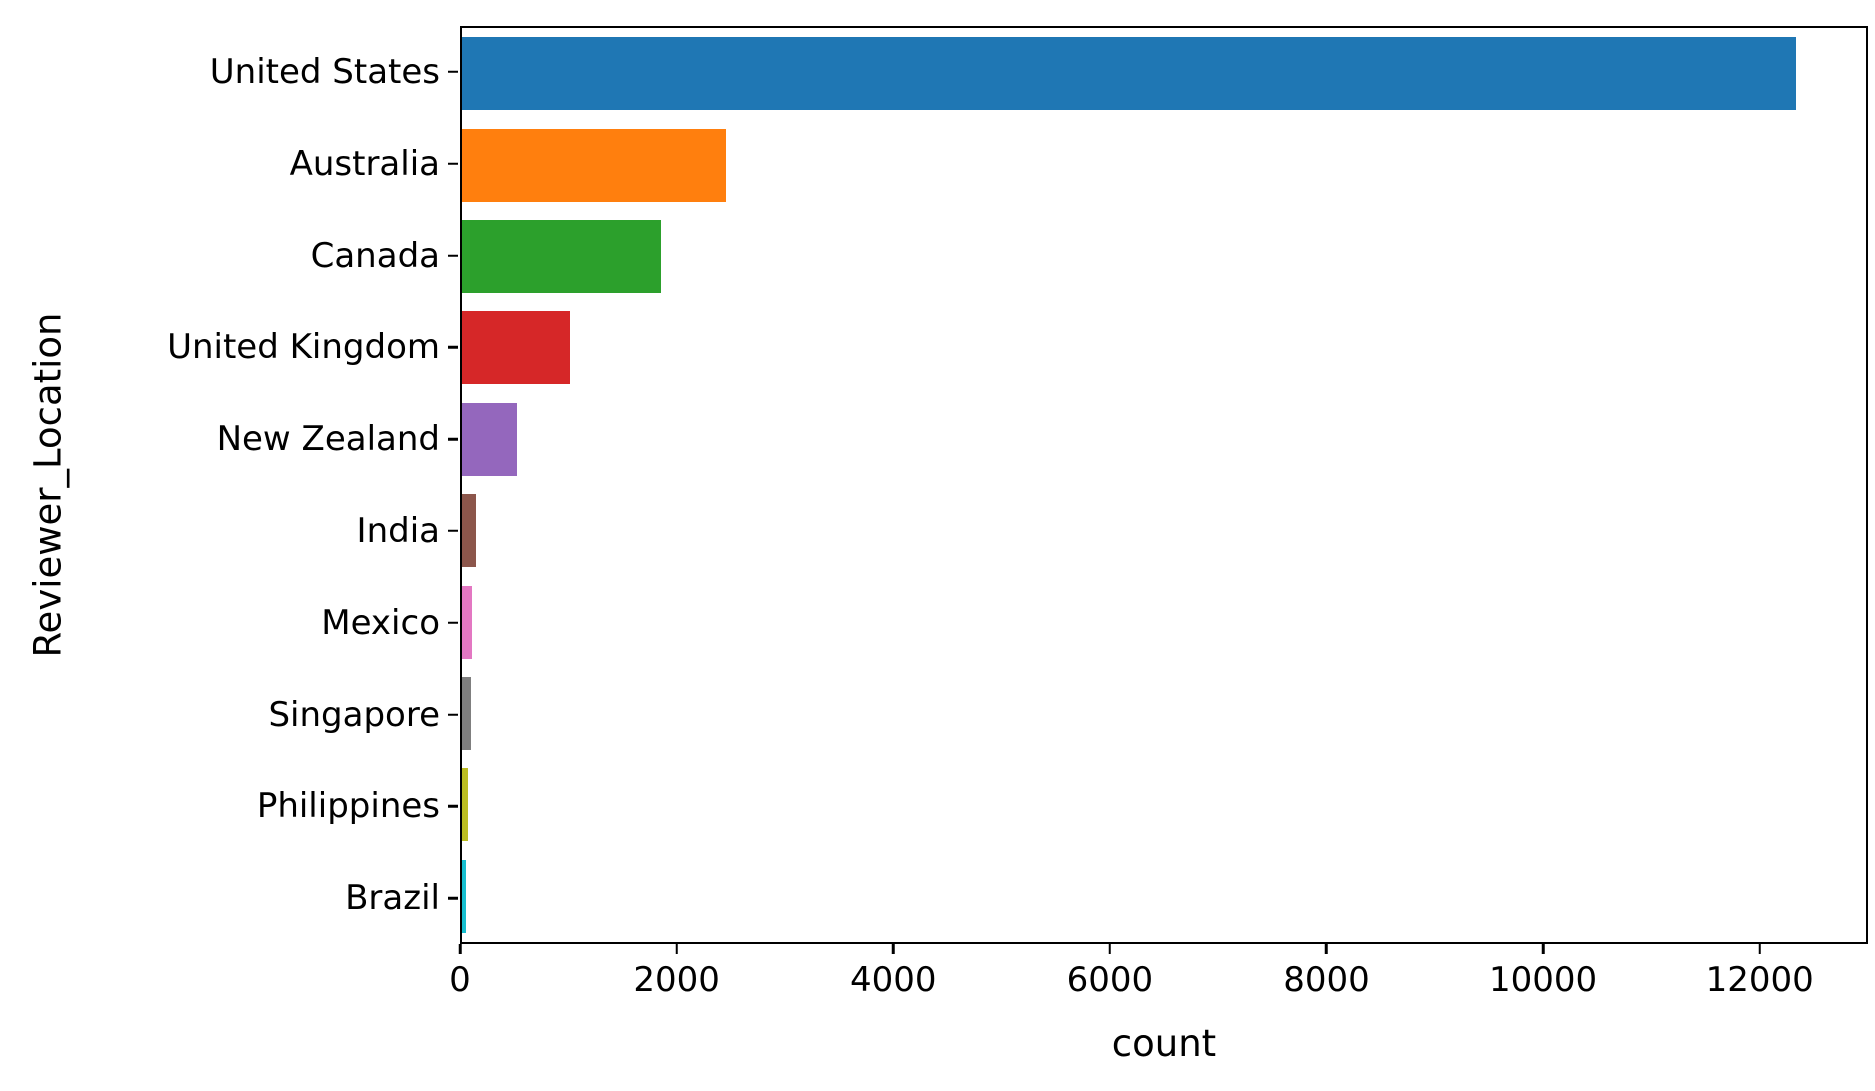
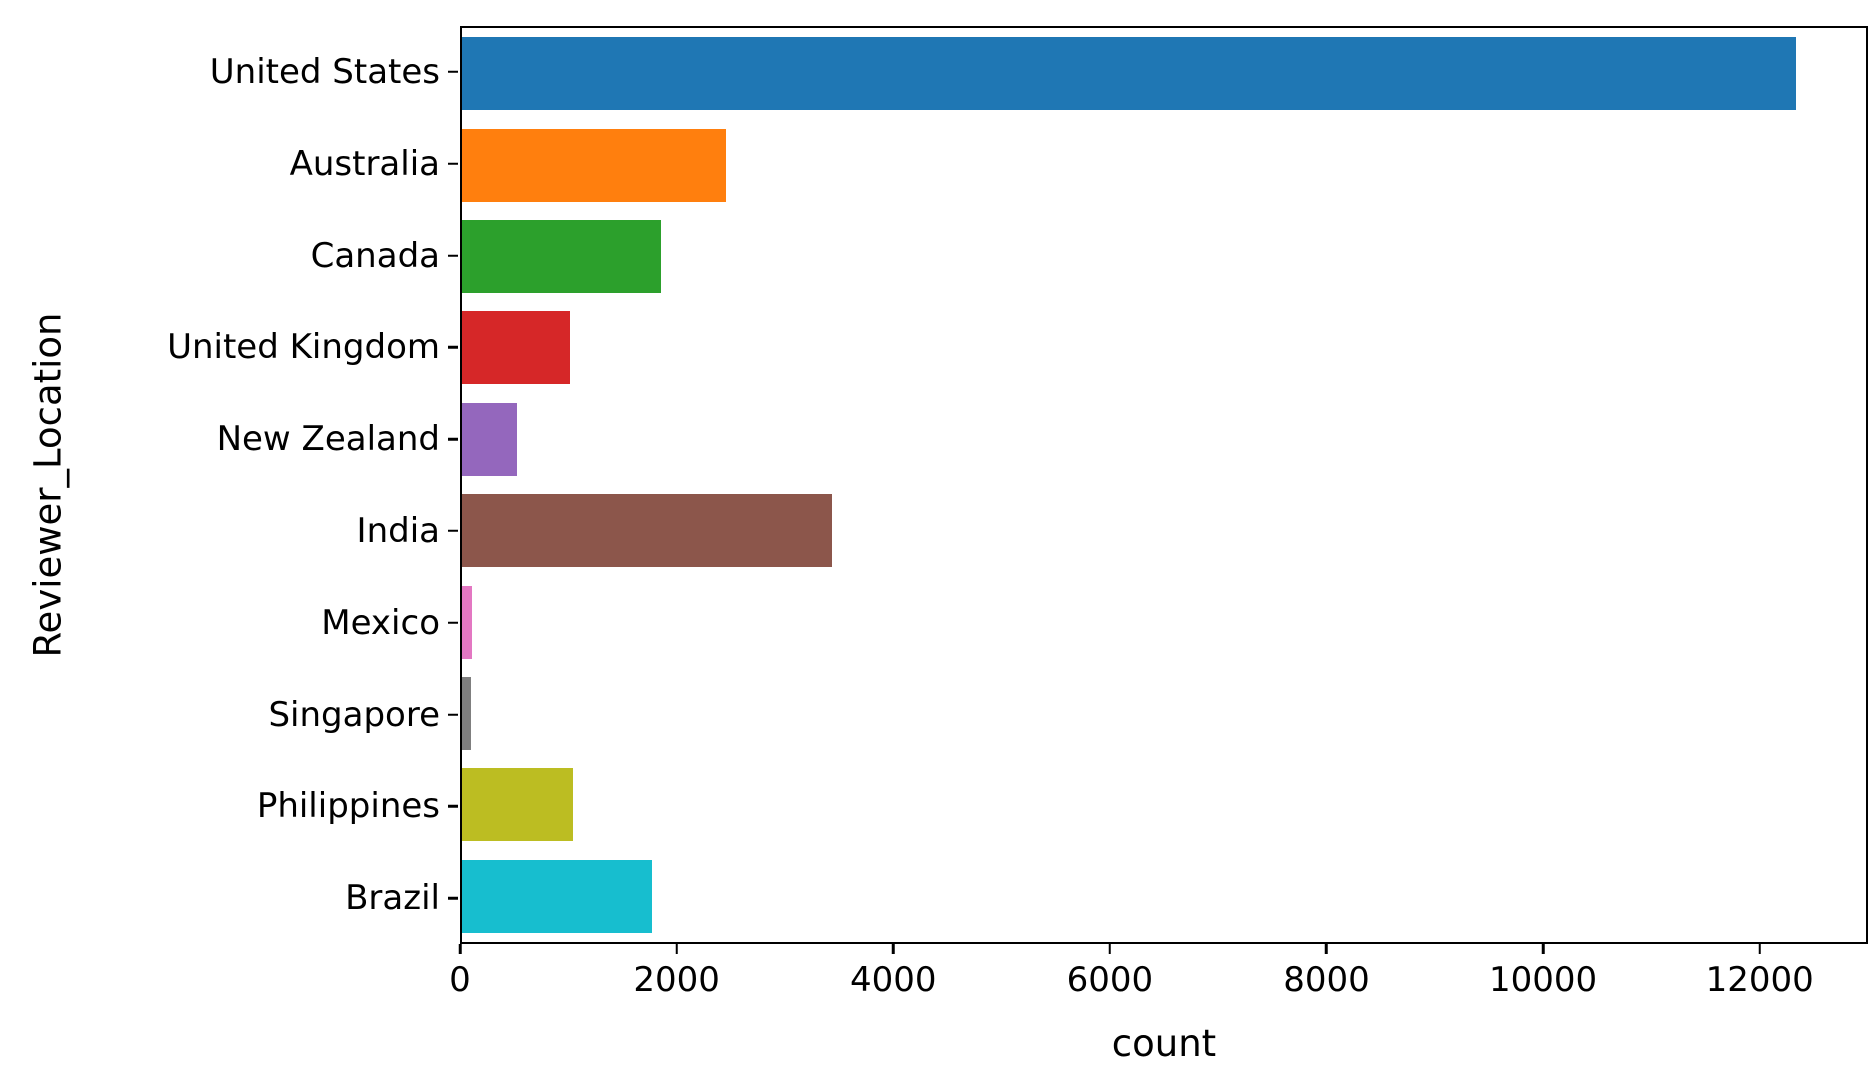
India: 130 -> 3430
Philippines: 60 -> 1030
Brazil: 40 -> 1760
